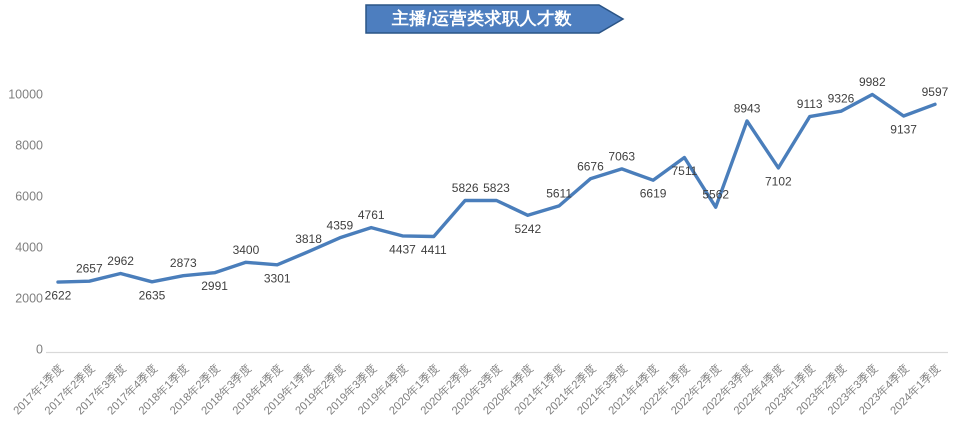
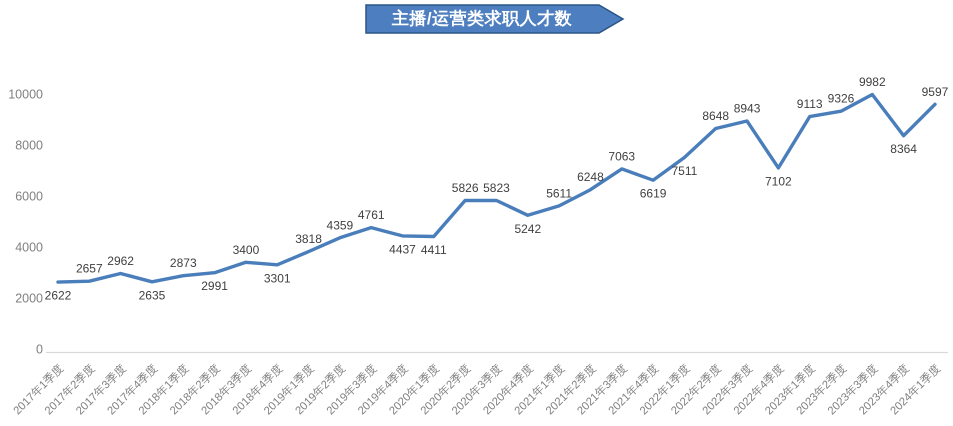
2021年2季度: 6676 -> 6248
2022年2季度: 5562 -> 8648
2023年4季度: 9137 -> 8364
